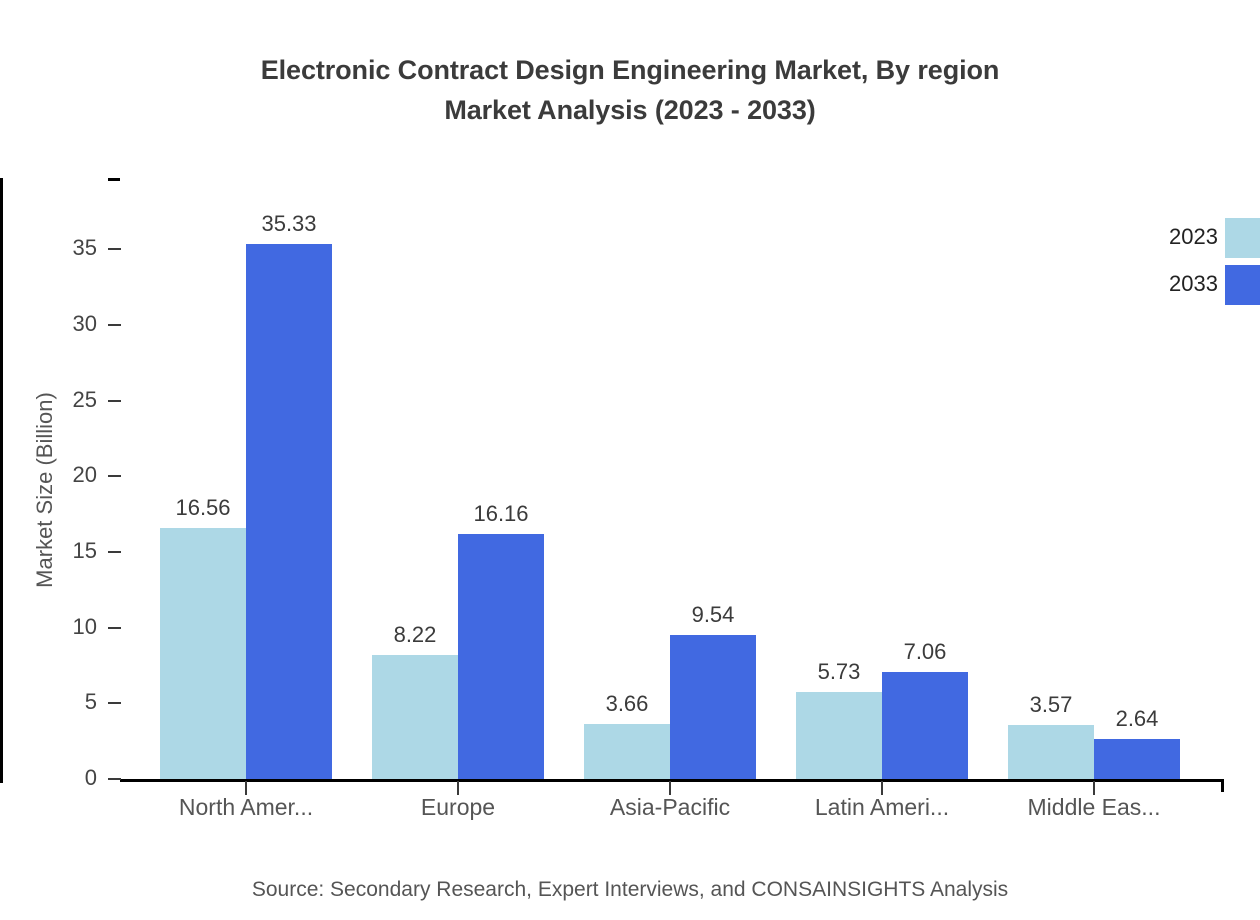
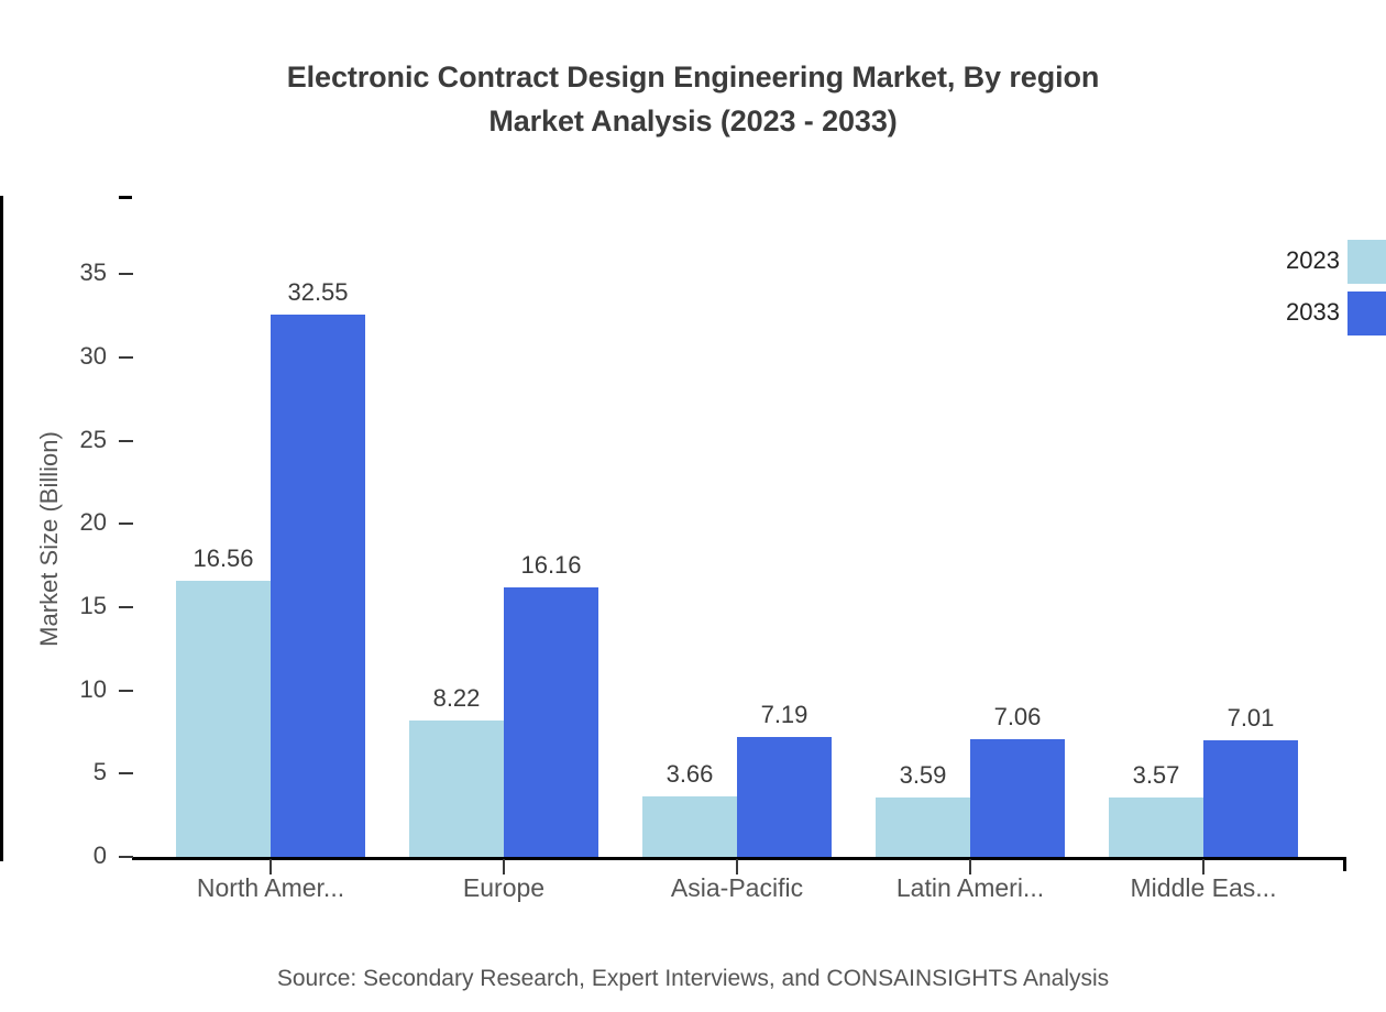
2033/North Amer...: 35.33 -> 32.55
2033/Asia-Pacific: 9.54 -> 7.19
2023/Latin Ameri...: 5.73 -> 3.59
2033/Middle Eas...: 2.64 -> 7.01
